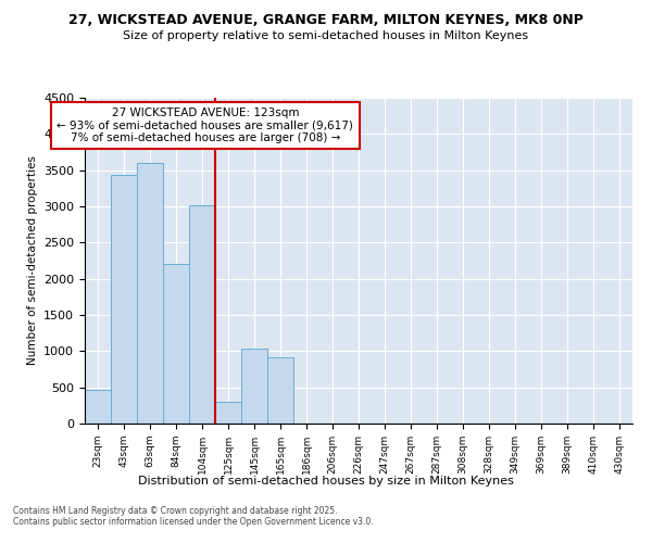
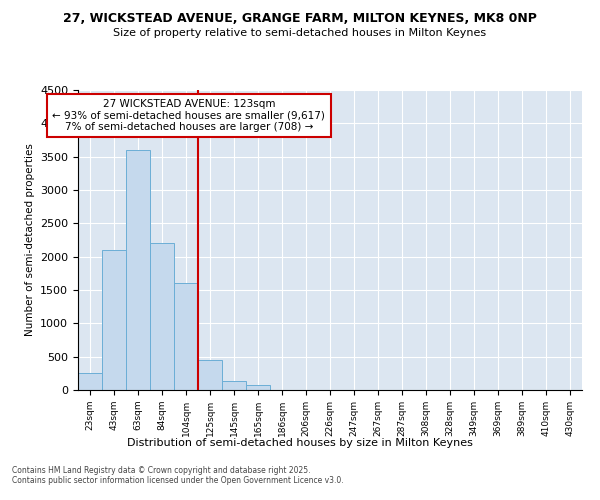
23sqm: 460 -> 250
43sqm: 3440 -> 2100
104sqm: 3020 -> 1600
125sqm: 300 -> 450
145sqm: 1040 -> 130
165sqm: 920 -> 70
